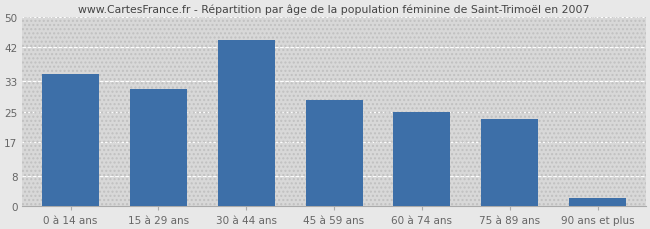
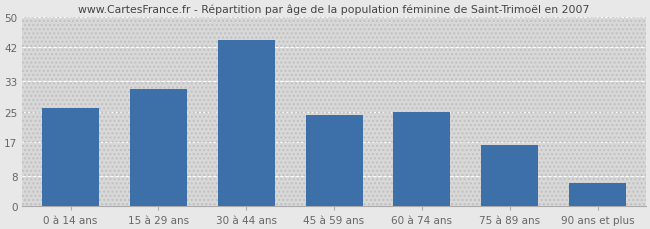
0 à 14 ans: 35 -> 26
45 à 59 ans: 28 -> 24
75 à 89 ans: 23 -> 16
90 ans et plus: 2 -> 6
